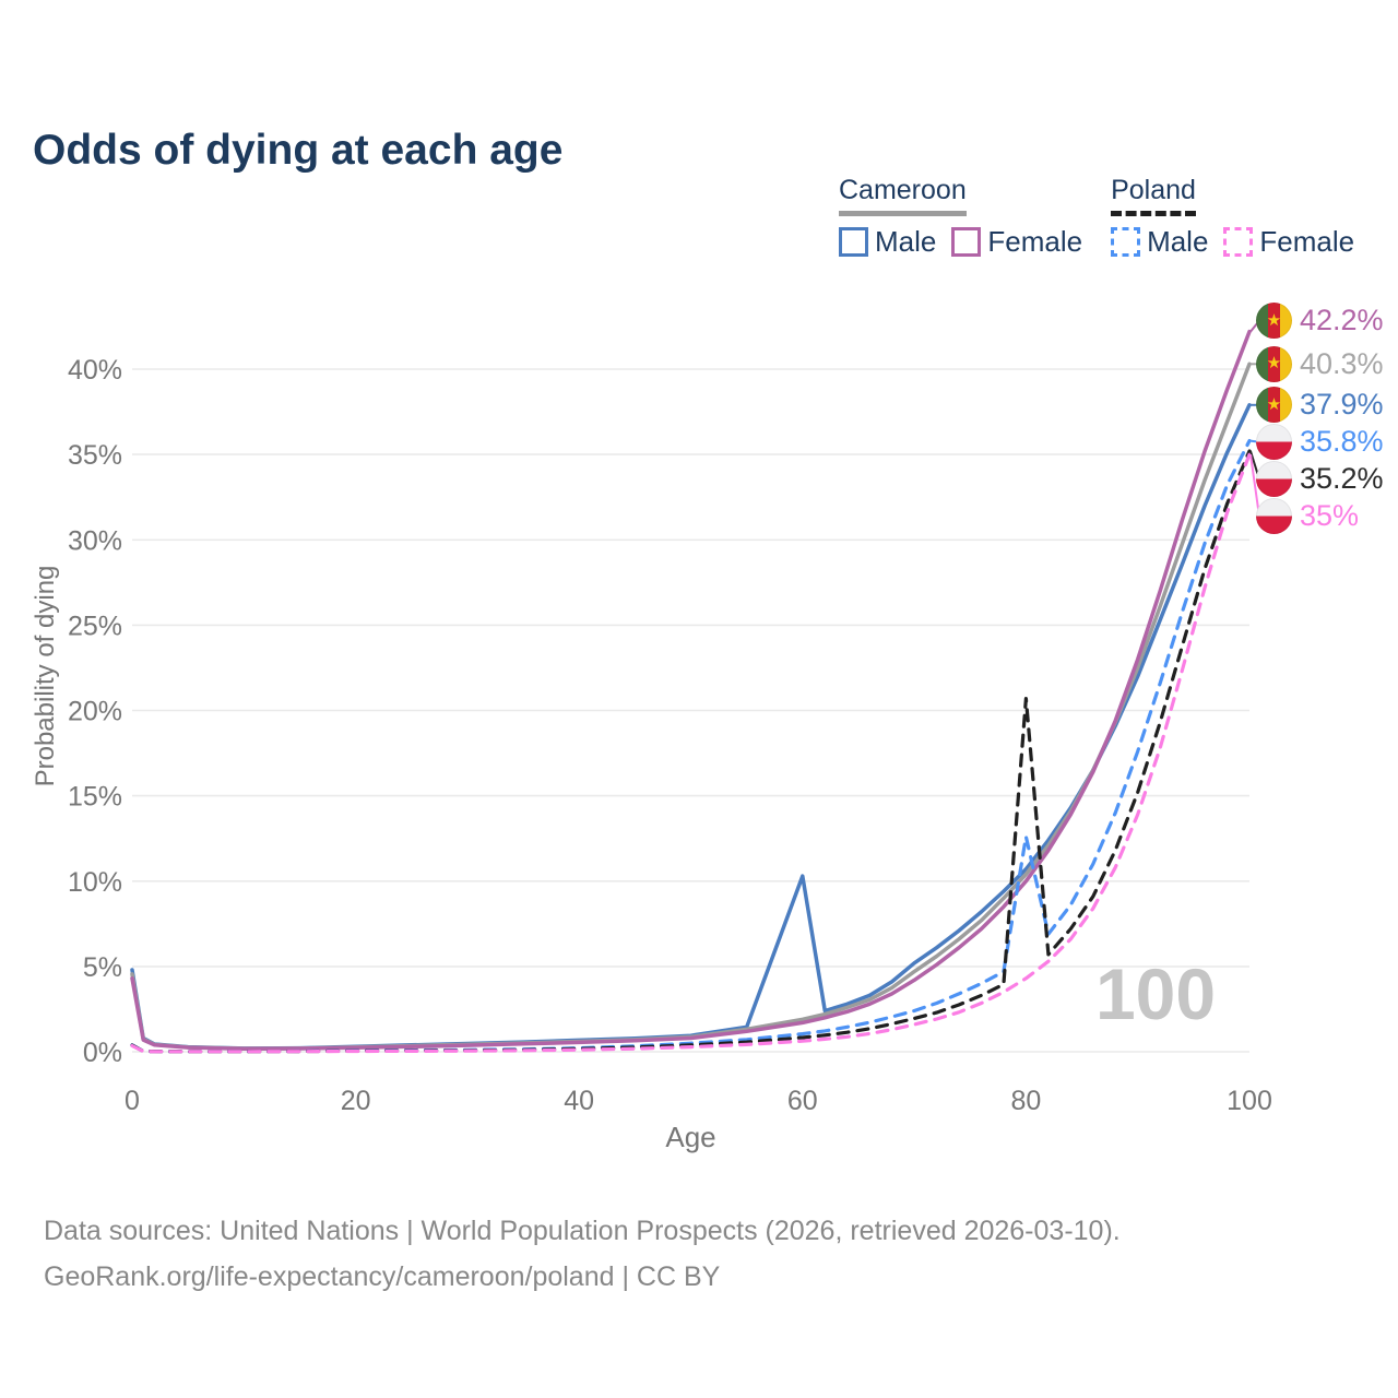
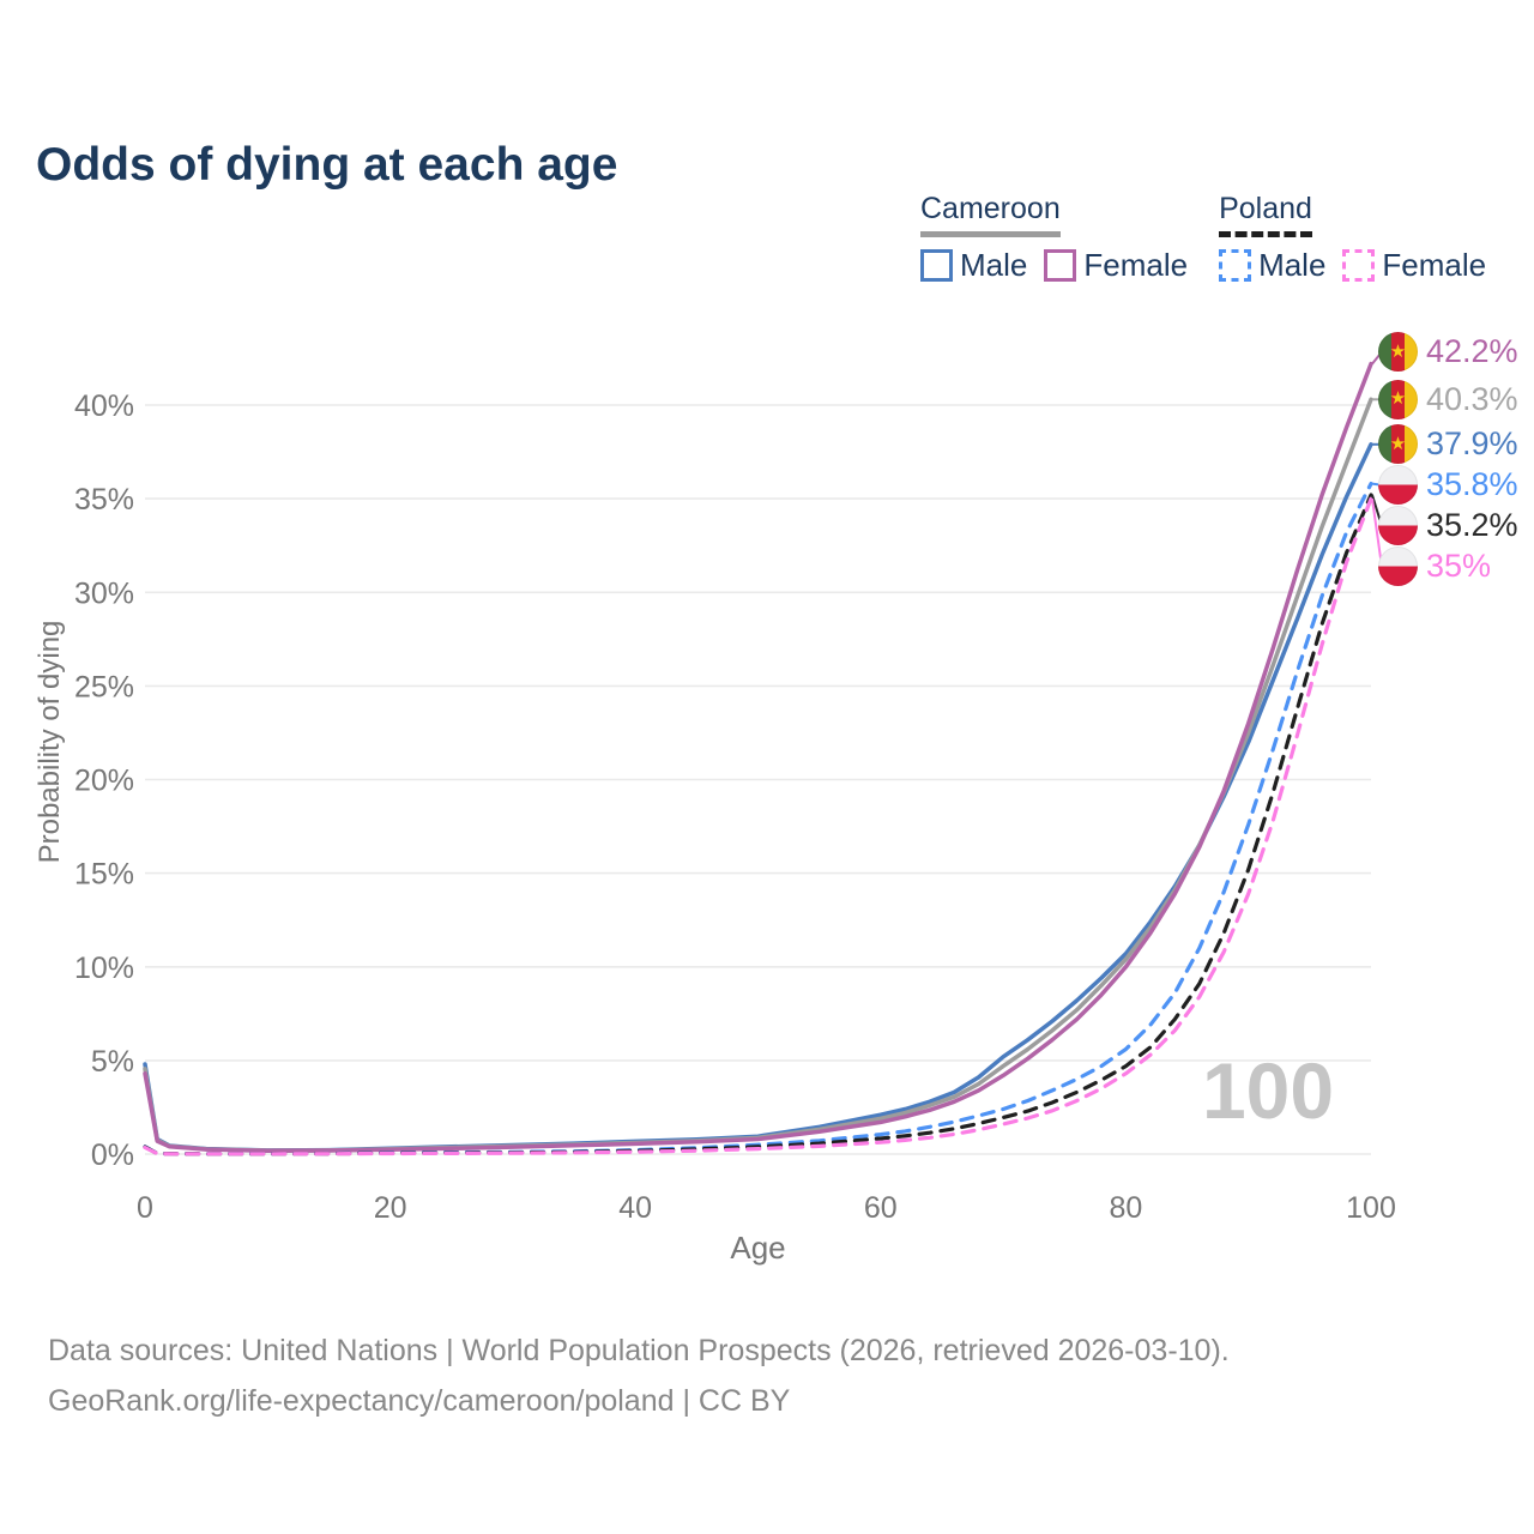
Cameroon Male/60: 10.3% -> 2.1%
Poland Male/80: 12.6% -> 5.6%
Poland/80: 20.7% -> 4.7%
